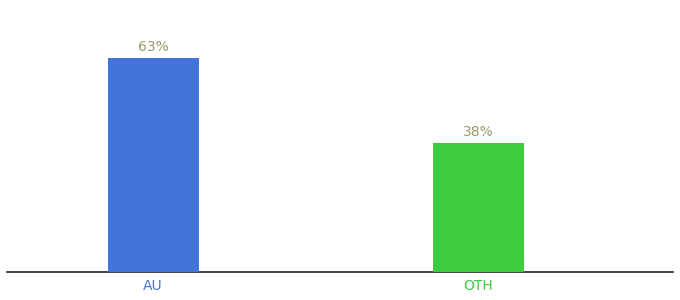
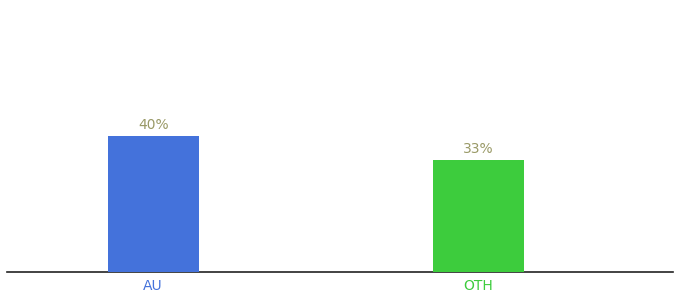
AU: 63% -> 40%
OTH: 38% -> 33%
